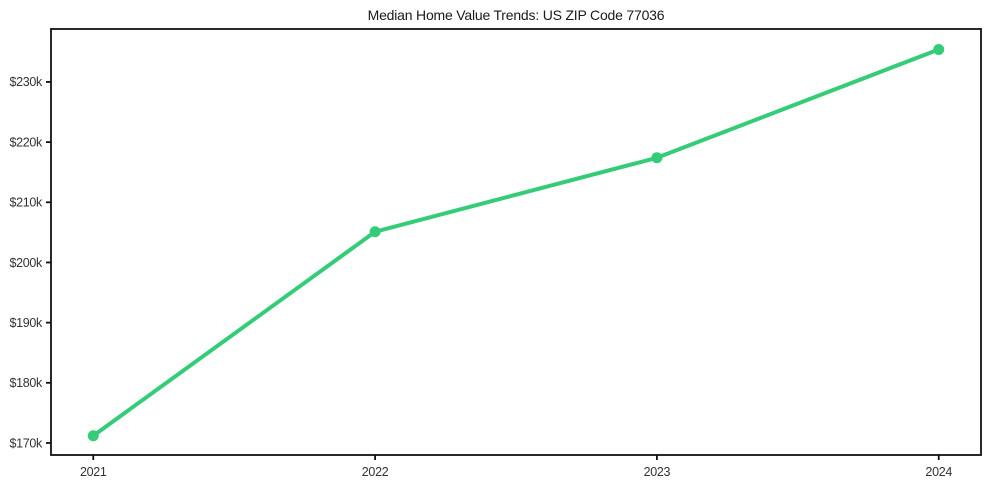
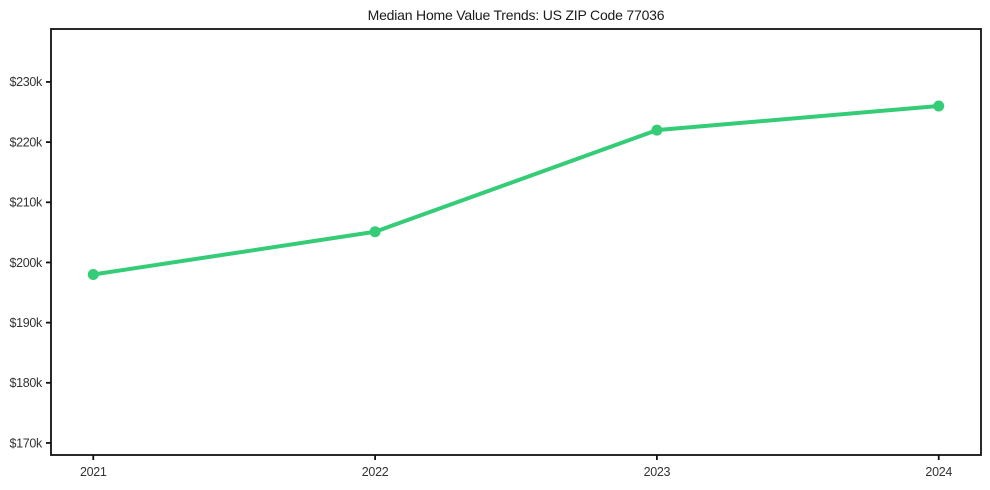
2021: $171k -> $198k
2023: $217k -> $222k
2024: $235k -> $226k
